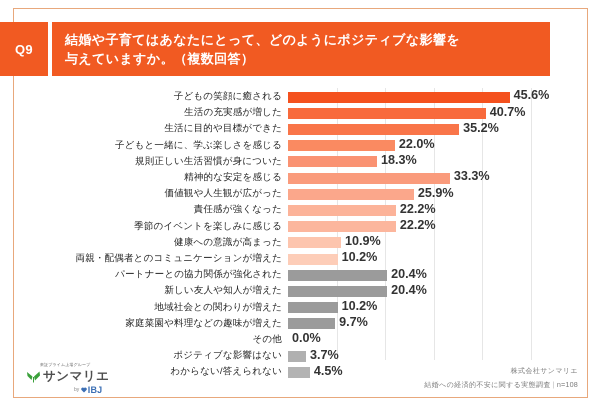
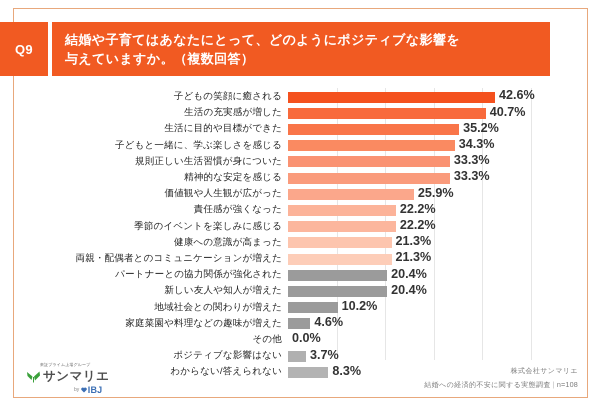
子どもの笑顔に癒される: 45.6% -> 42.6%
子どもと一緒に、学ぶ楽しさを感じる: 22.0% -> 34.3%
規則正しい生活習慣が身についた: 18.3% -> 33.3%
健康への意識が高まった: 10.9% -> 21.3%
両親・配偶者とのコミュニケーションが増えた: 10.2% -> 21.3%
家庭菜園や料理などの趣味が増えた: 9.7% -> 4.6%
わからない/答えられない: 4.5% -> 8.3%
